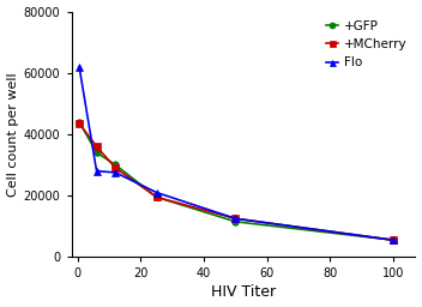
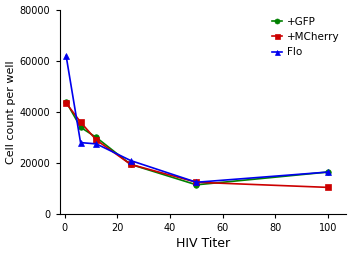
+GFP/100: 5500 -> 16500
+MCherry/100: 5500 -> 10500
Flo/100: 5500 -> 16500
